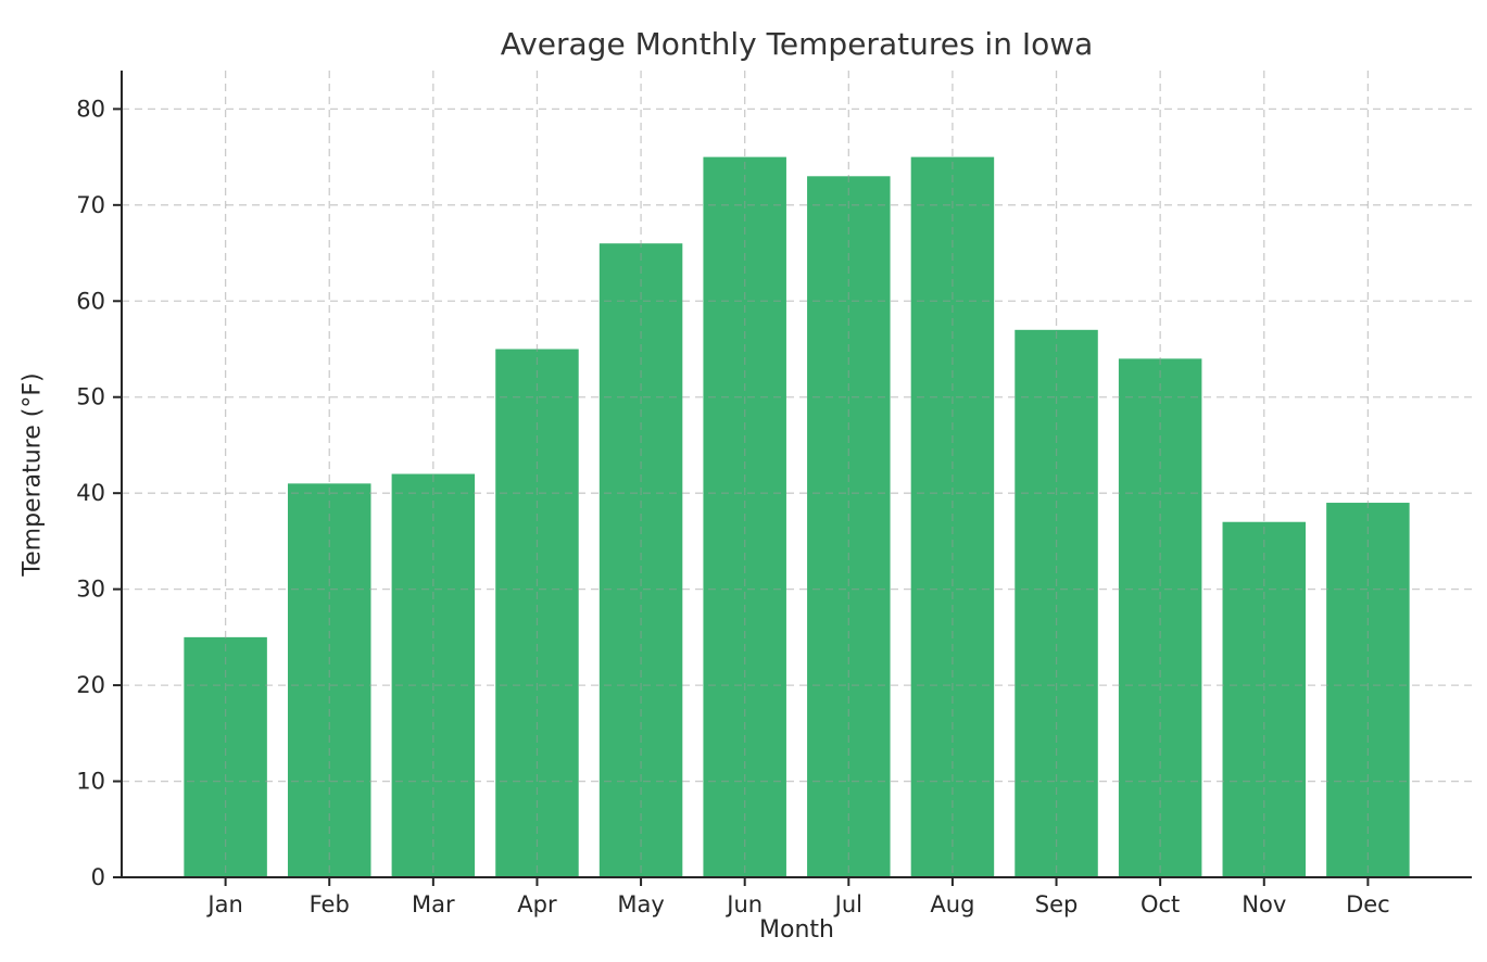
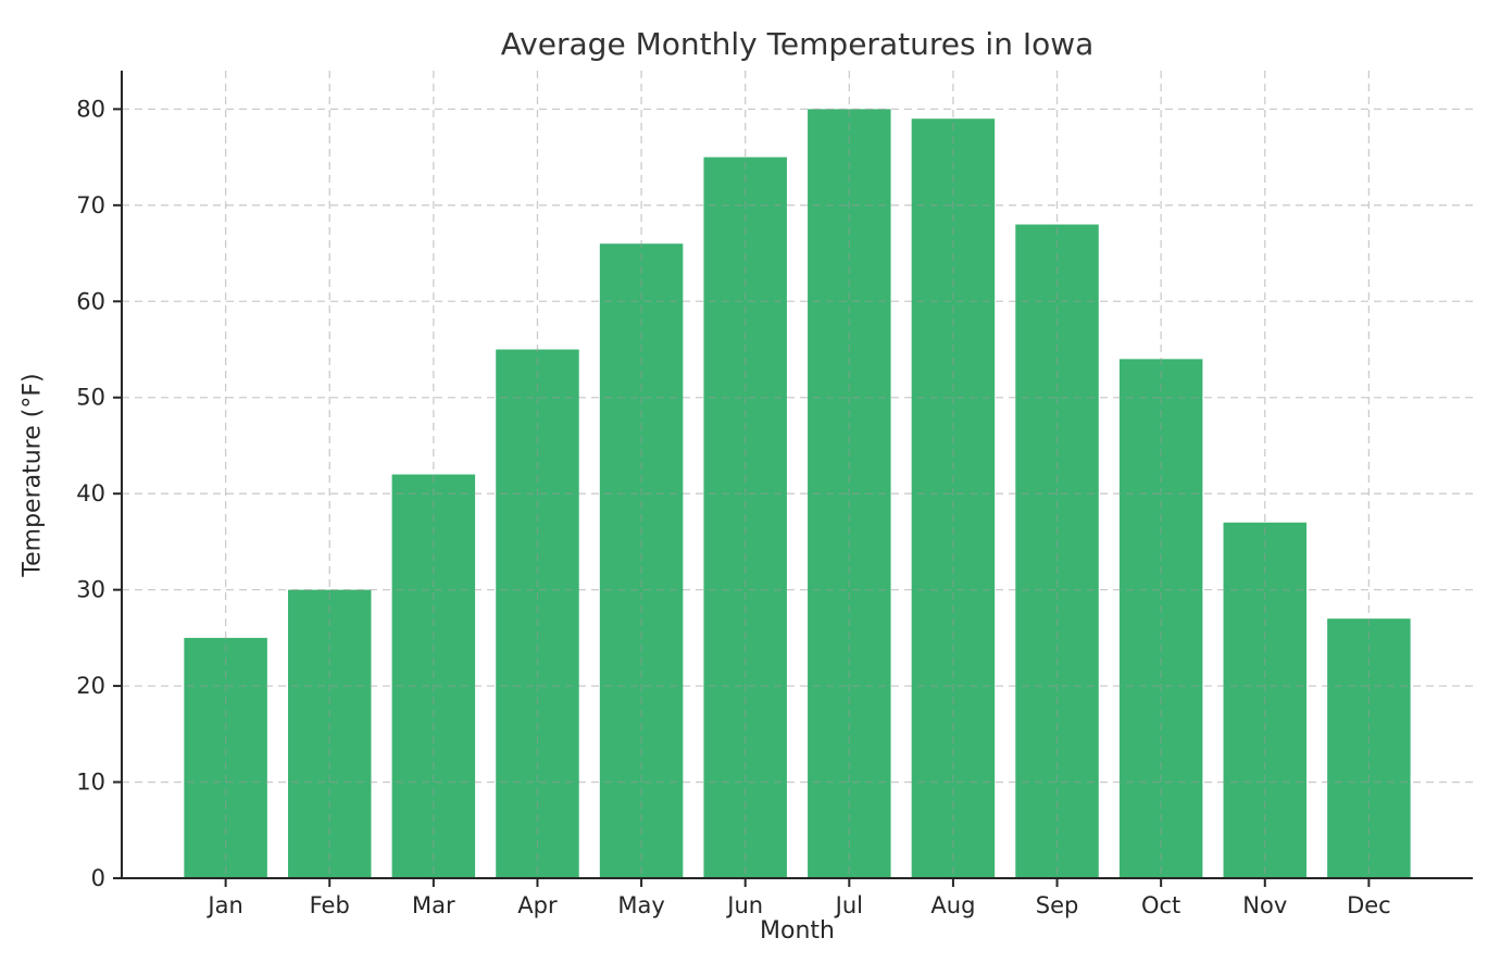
Feb: 41 -> 30
Jul: 73 -> 80
Aug: 75 -> 79
Sep: 57 -> 68
Dec: 39 -> 27
